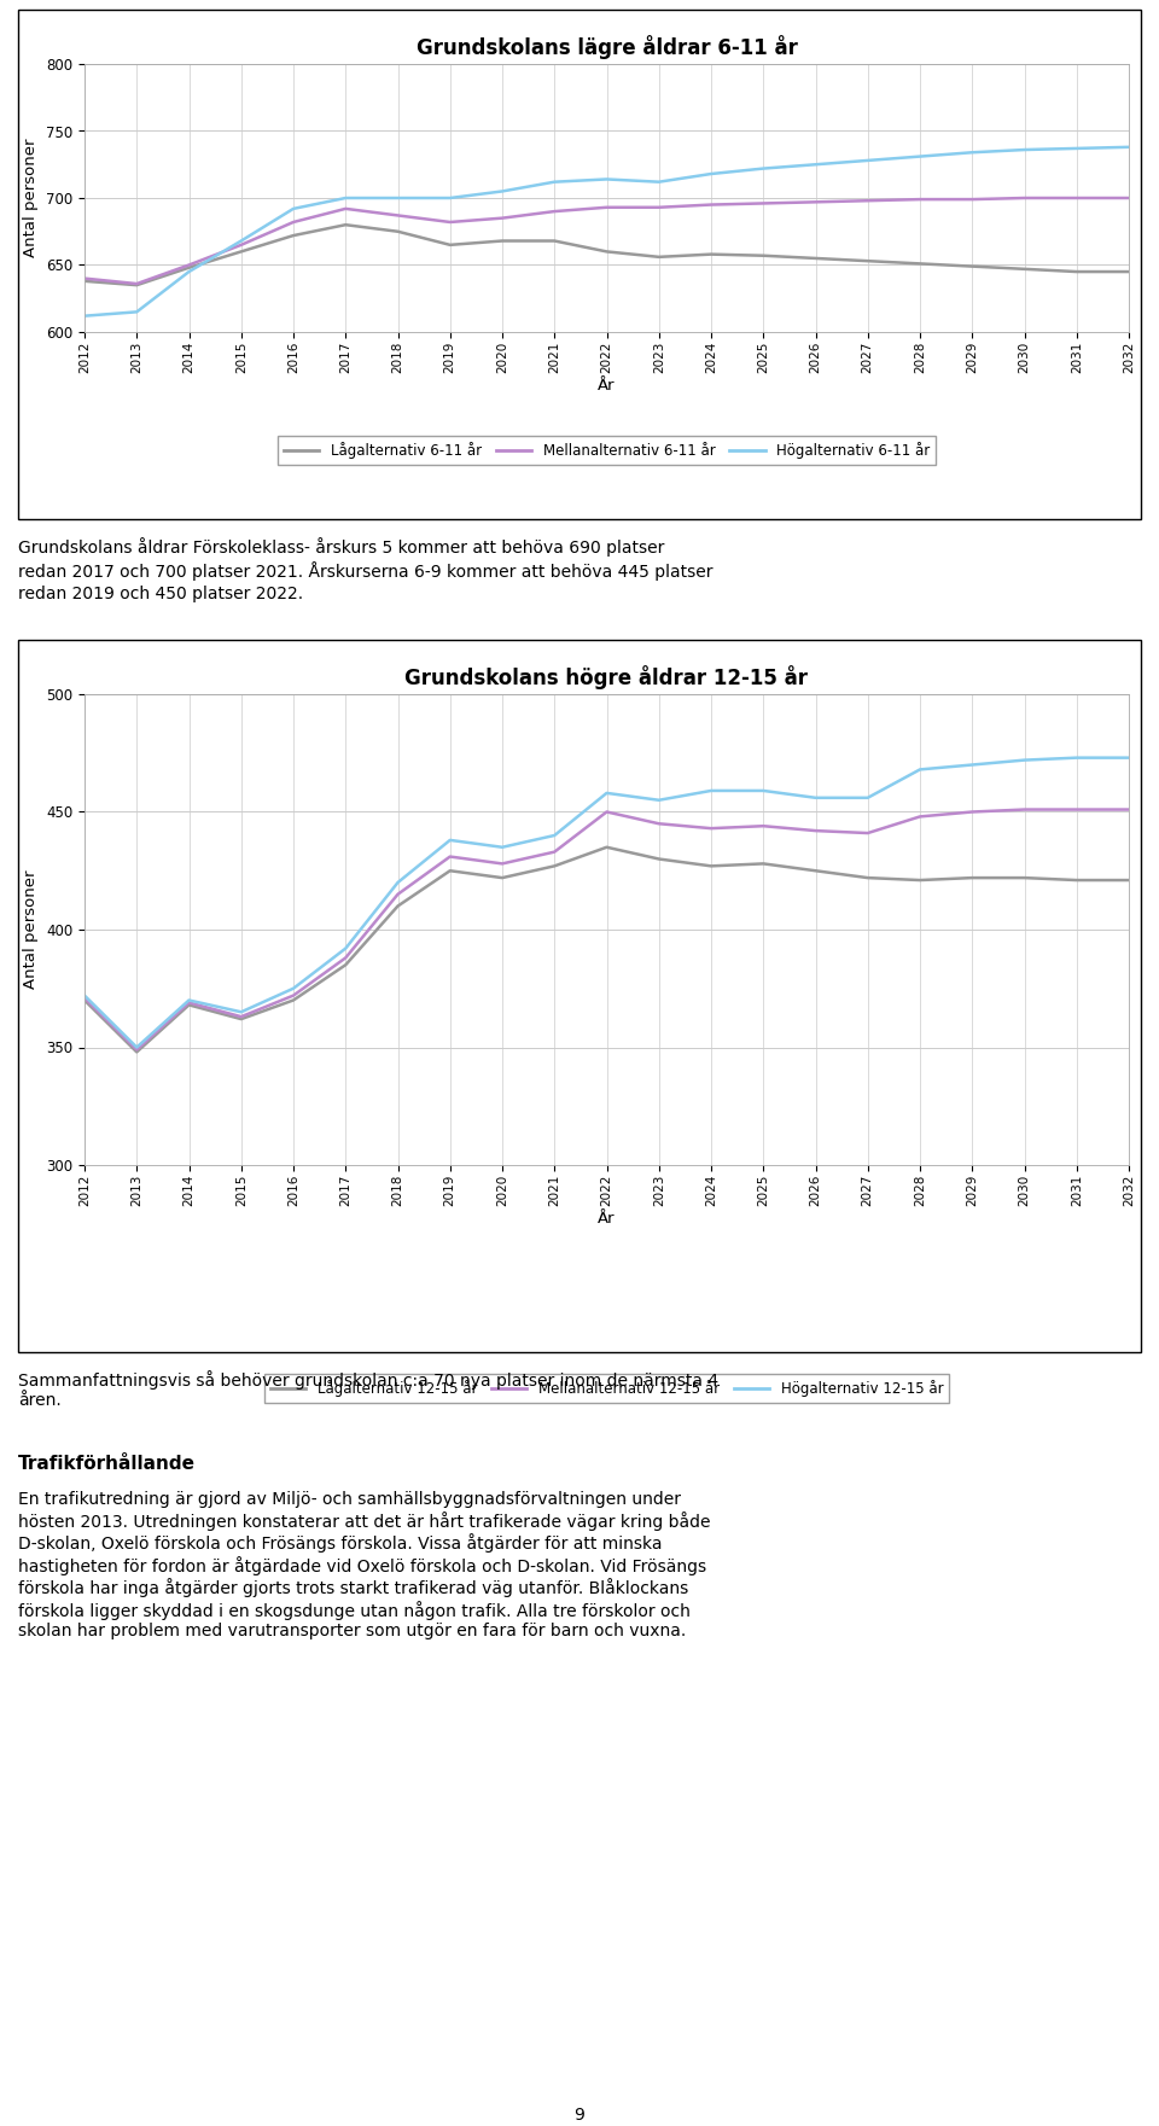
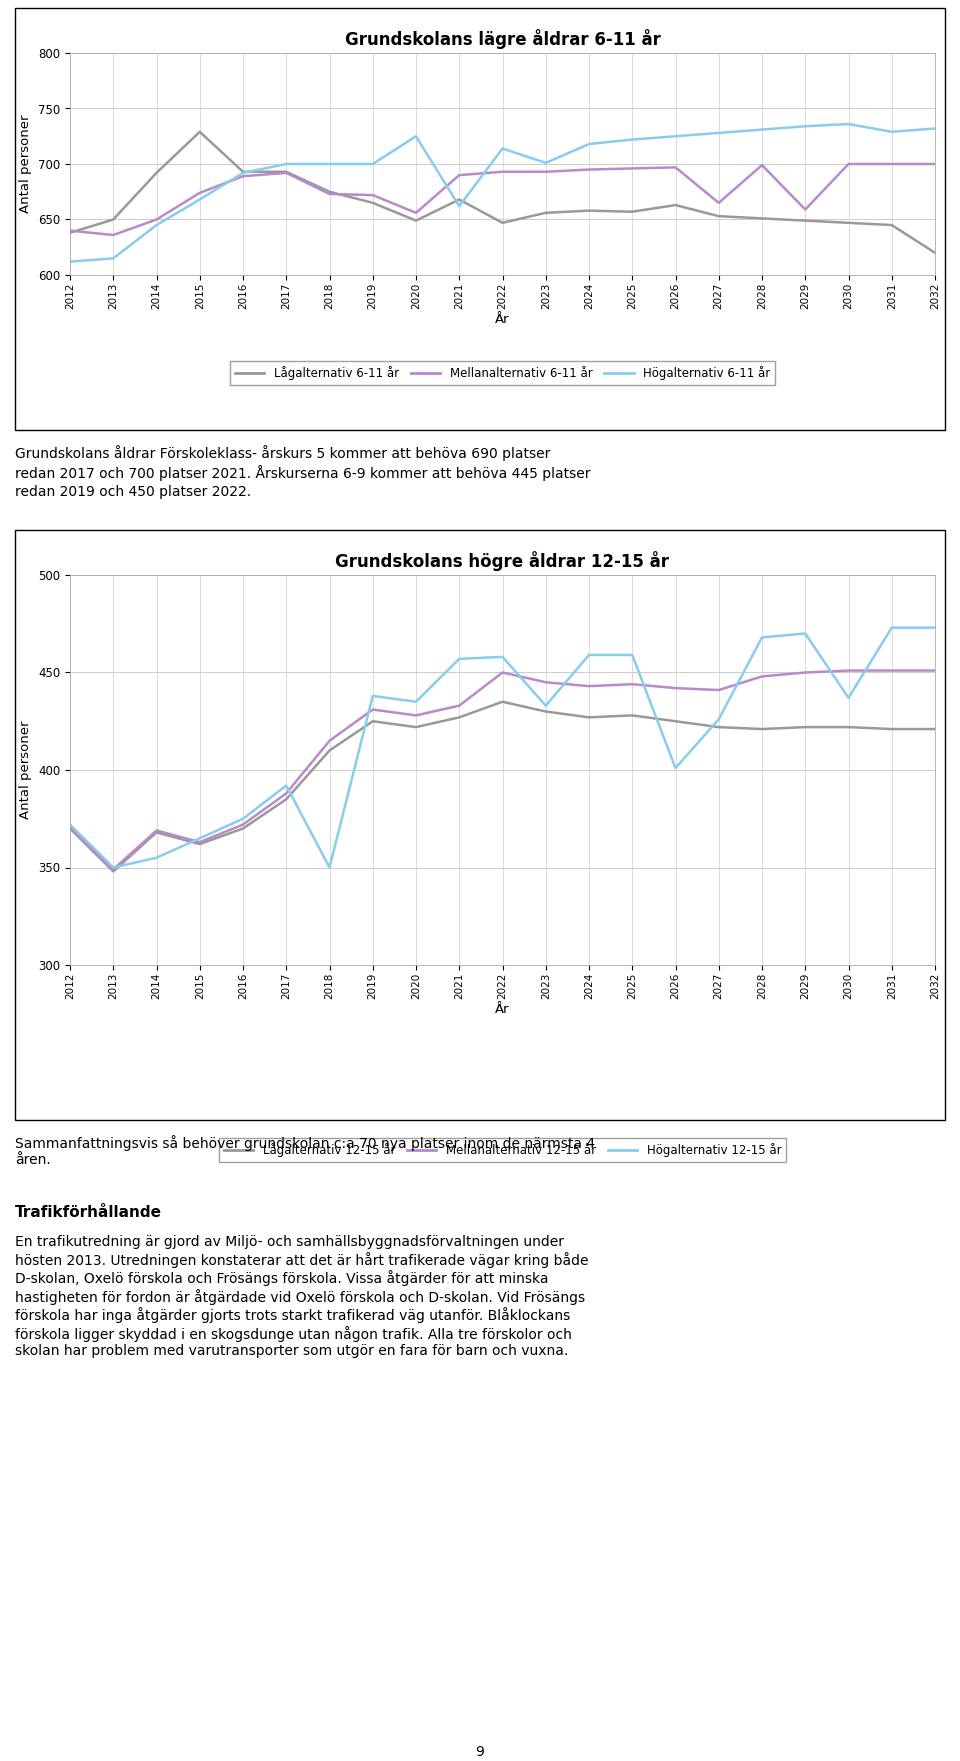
Grundskolans lägre åldrar 6-11 år/Lågalternativ 6-11 år/2013: 635 -> 650
Grundskolans lägre åldrar 6-11 år/Lågalternativ 6-11 år/2014: 648 -> 692
Grundskolans lägre åldrar 6-11 år/Lågalternativ 6-11 år/2015: 660 -> 729
Grundskolans lägre åldrar 6-11 år/Mellanalternativ 6-11 år/2015: 665 -> 674
Grundskolans lägre åldrar 6-11 år/Lågalternativ 6-11 år/2016: 672 -> 693
Grundskolans lägre åldrar 6-11 år/Mellanalternativ 6-11 år/2016: 682 -> 689
Grundskolans lägre åldrar 6-11 år/Lågalternativ 6-11 år/2017: 680 -> 693
Grundskolans lägre åldrar 6-11 år/Mellanalternativ 6-11 år/2018: 687 -> 673
Grundskolans lägre åldrar 6-11 år/Mellanalternativ 6-11 år/2019: 682 -> 672
Grundskolans lägre åldrar 6-11 år/Lågalternativ 6-11 år/2020: 668 -> 649
Grundskolans lägre åldrar 6-11 år/Mellanalternativ 6-11 år/2020: 685 -> 656
Grundskolans lägre åldrar 6-11 år/Högalternativ 6-11 år/2020: 705 -> 725
Grundskolans lägre åldrar 6-11 år/Högalternativ 6-11 år/2021: 712 -> 662
Grundskolans lägre åldrar 6-11 år/Lågalternativ 6-11 år/2022: 660 -> 647
Grundskolans lägre åldrar 6-11 år/Högalternativ 6-11 år/2023: 712 -> 701
Grundskolans lägre åldrar 6-11 år/Lågalternativ 6-11 år/2026: 655 -> 663
Grundskolans lägre åldrar 6-11 år/Mellanalternativ 6-11 år/2027: 698 -> 665
Grundskolans lägre åldrar 6-11 år/Mellanalternativ 6-11 år/2029: 699 -> 659
Grundskolans lägre åldrar 6-11 år/Högalternativ 6-11 år/2031: 737 -> 729
Grundskolans lägre åldrar 6-11 år/Lågalternativ 6-11 år/2032: 645 -> 620
Grundskolans lägre åldrar 6-11 år/Högalternativ 6-11 år/2032: 738 -> 732
Grundskolans högre åldrar 12-15 år/Högalternativ 12-15 år/2014: 370 -> 355
Grundskolans högre åldrar 12-15 år/Högalternativ 12-15 år/2018: 420 -> 350
Grundskolans högre åldrar 12-15 år/Högalternativ 12-15 år/2021: 440 -> 457
Grundskolans högre åldrar 12-15 år/Högalternativ 12-15 år/2023: 455 -> 433
Grundskolans högre åldrar 12-15 år/Högalternativ 12-15 år/2026: 456 -> 401
Grundskolans högre åldrar 12-15 år/Högalternativ 12-15 år/2027: 456 -> 426
Grundskolans högre åldrar 12-15 år/Högalternativ 12-15 år/2030: 472 -> 437
